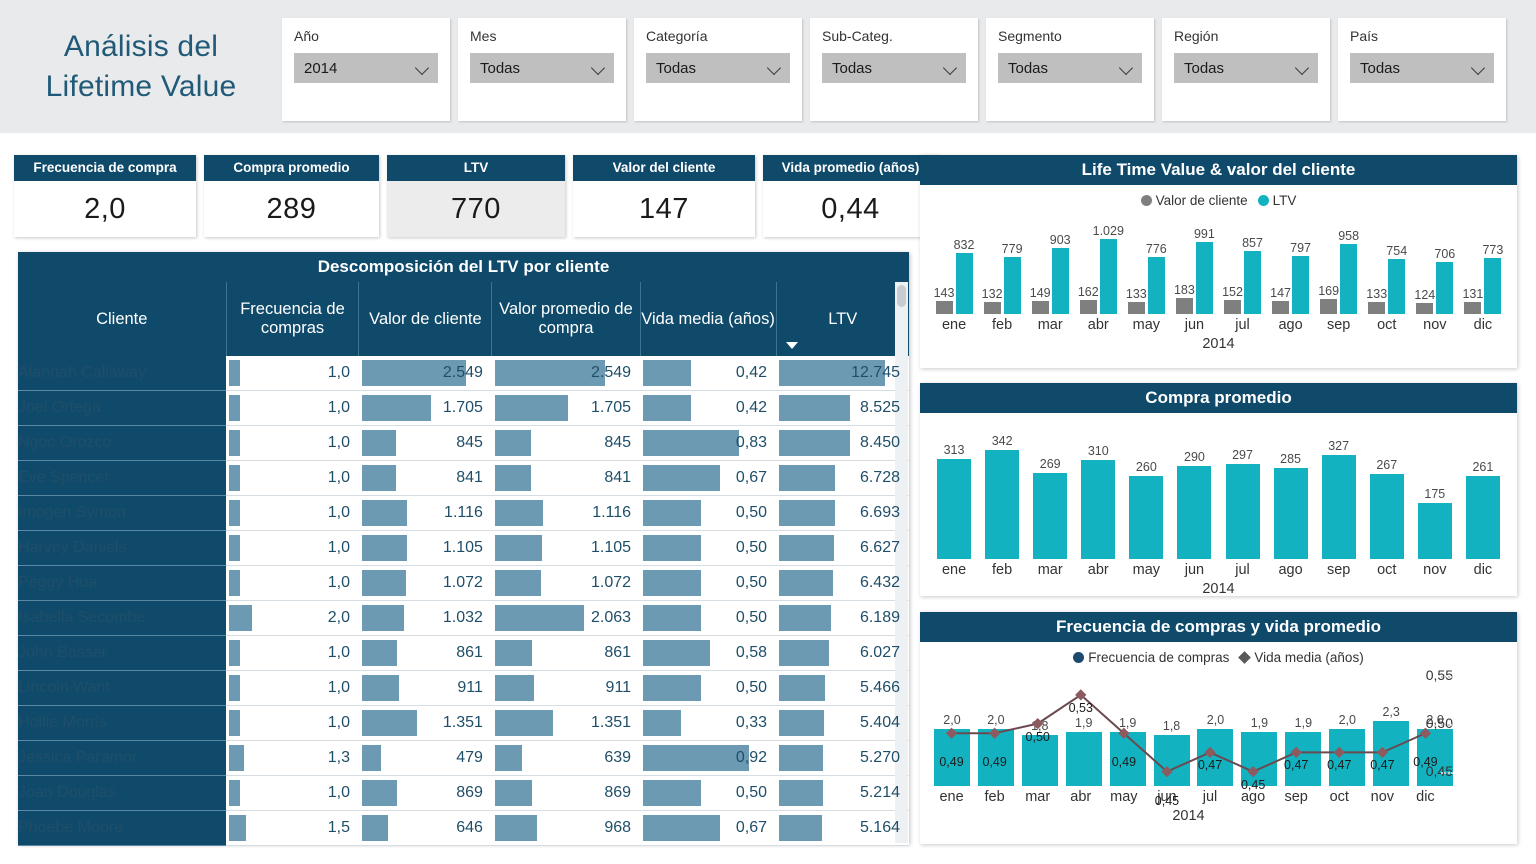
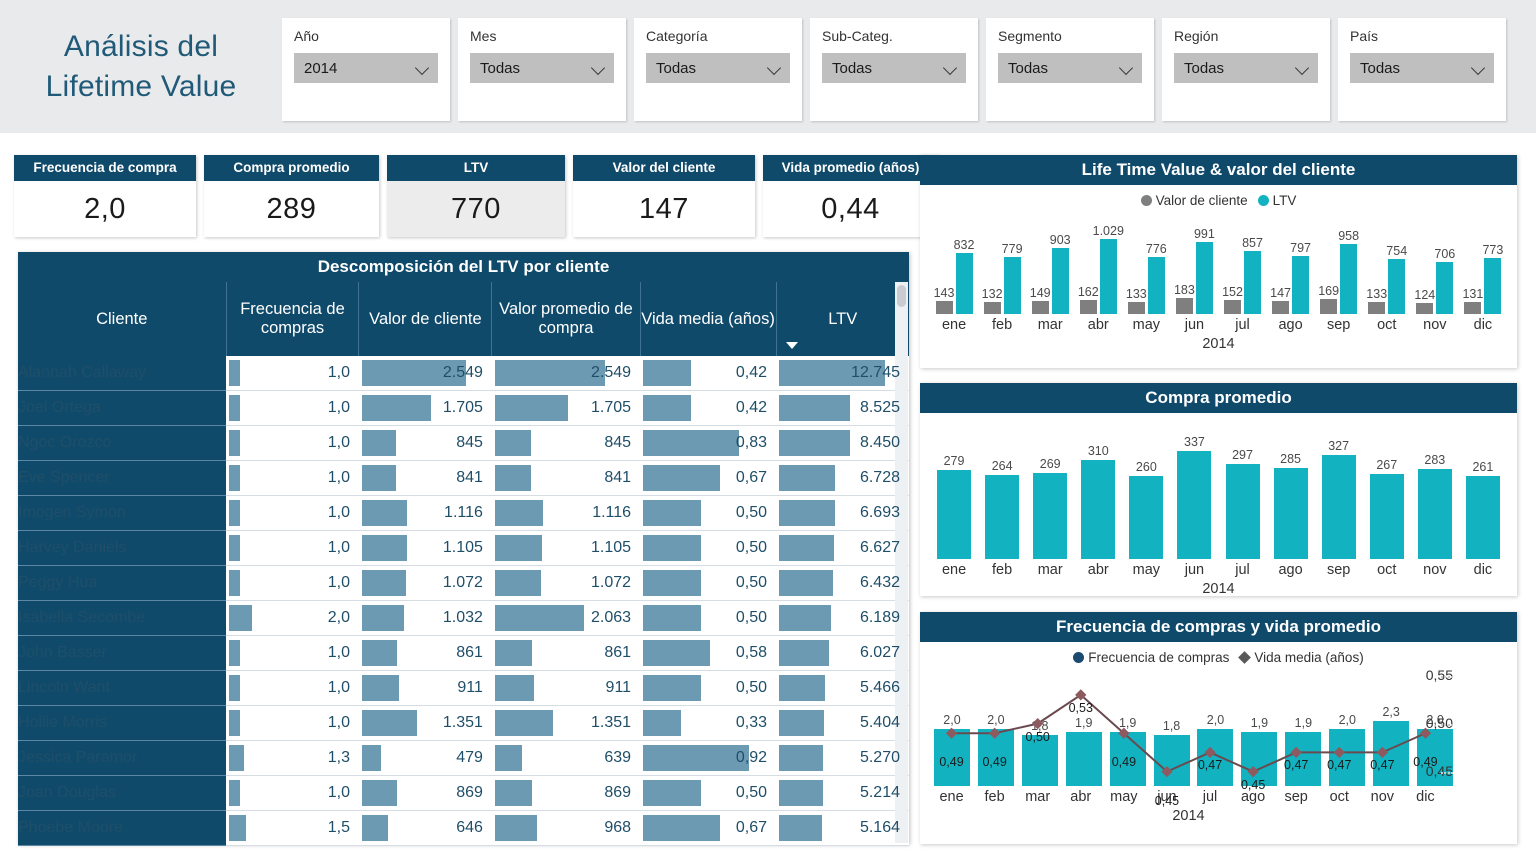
Compra promedio/ene: 313 -> 279
Compra promedio/feb: 342 -> 264
Compra promedio/jun: 290 -> 337
Compra promedio/nov: 175 -> 283
